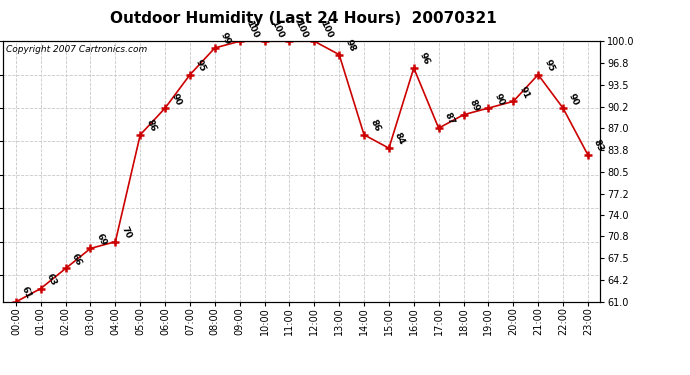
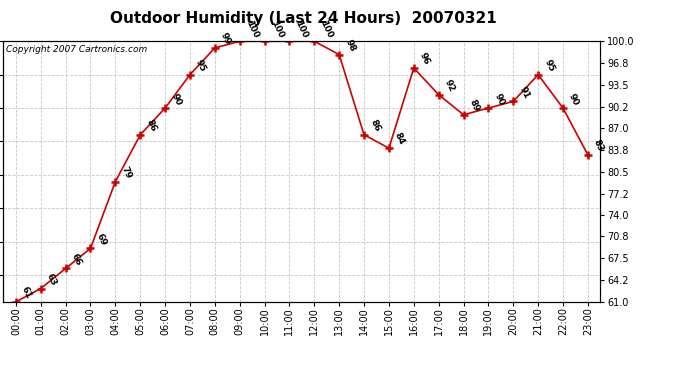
04:00: 70 -> 79
17:00: 87 -> 92
